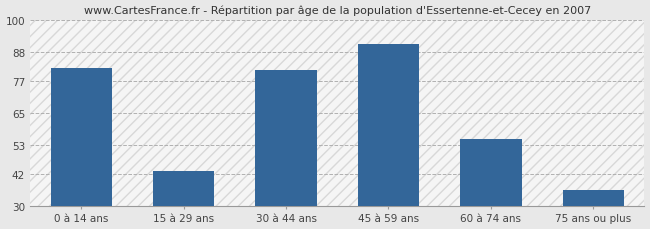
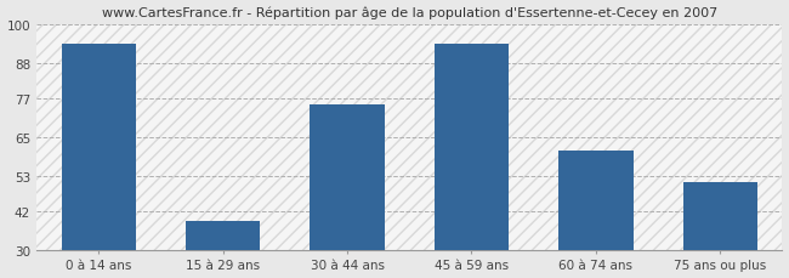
0 à 14 ans: 82 -> 94
15 à 29 ans: 43 -> 39
30 à 44 ans: 81 -> 75
45 à 59 ans: 91 -> 94
60 à 74 ans: 55 -> 61
75 ans ou plus: 36 -> 51
